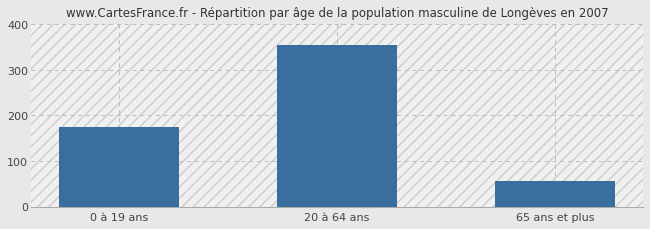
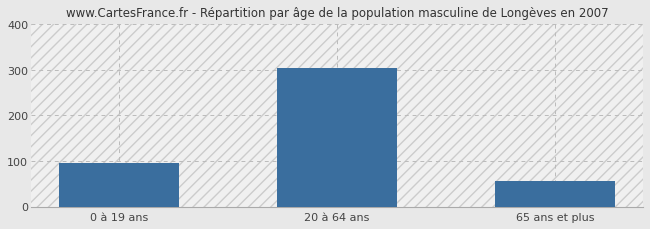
0 à 19 ans: 175 -> 95
20 à 64 ans: 355 -> 305
